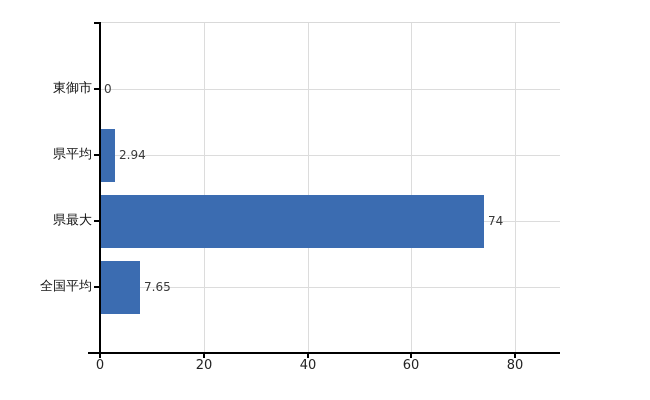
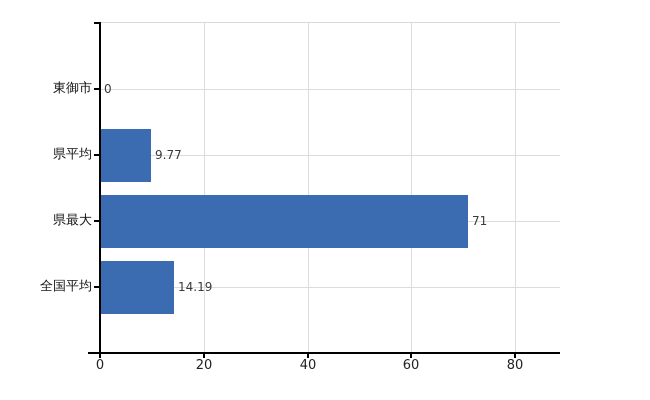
県平均: 2.94 -> 9.77
県最大: 74 -> 71
全国平均: 7.65 -> 14.19
